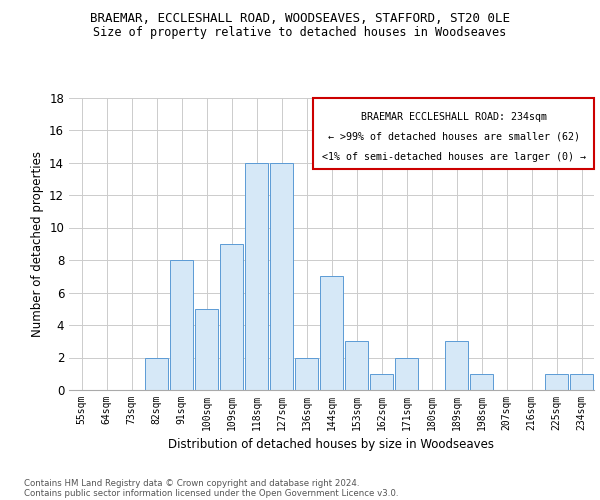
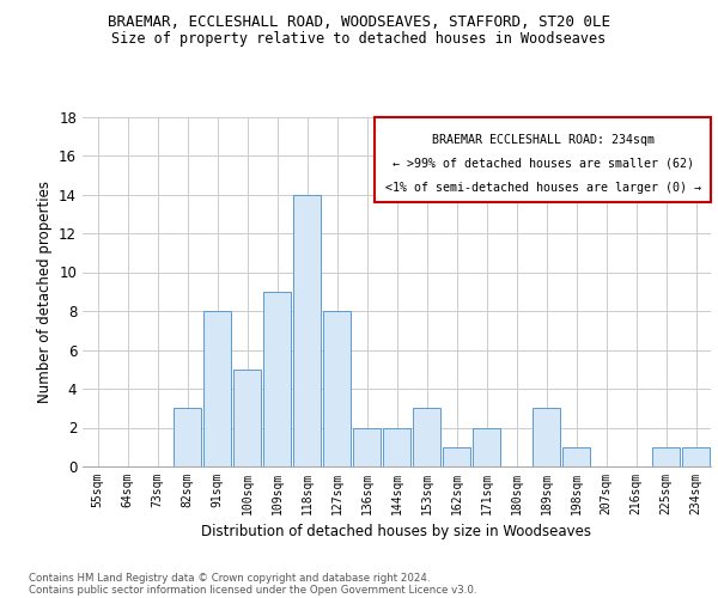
82sqm: 2 -> 3
127sqm: 14 -> 8
144sqm: 7 -> 2
